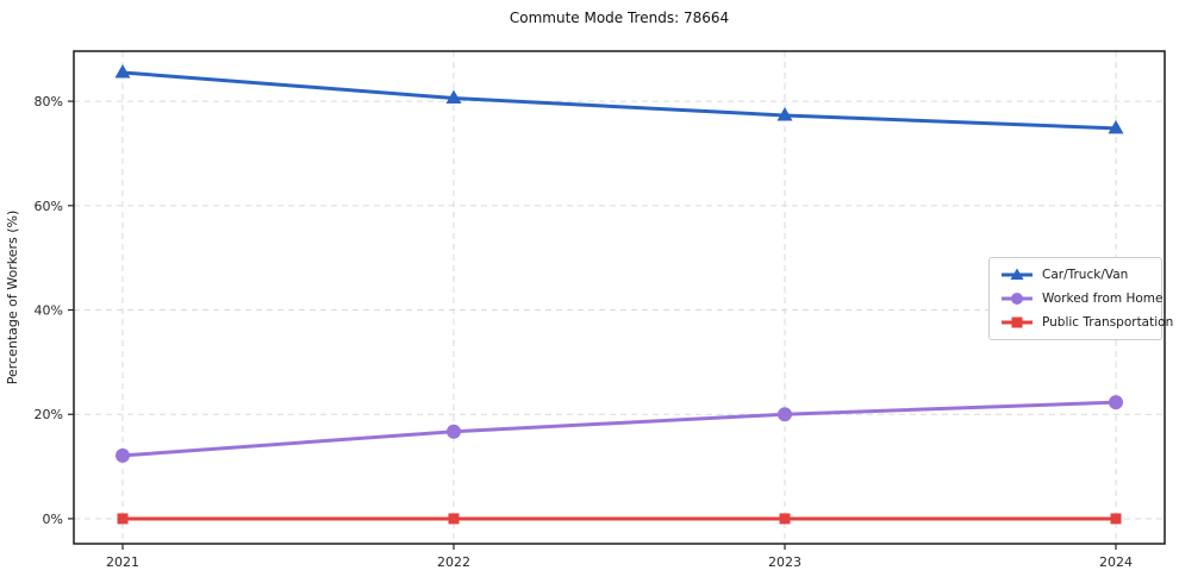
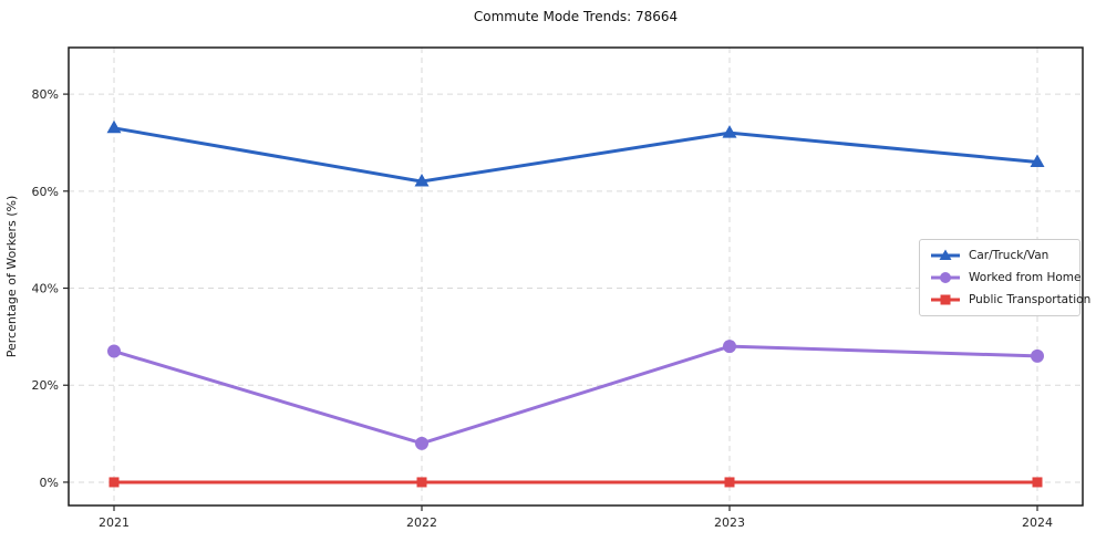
Car/Truck/Van/2021: 86% -> 73%
Worked from Home/2021: 12% -> 27%
Car/Truck/Van/2022: 81% -> 62%
Worked from Home/2022: 17% -> 8%
Car/Truck/Van/2023: 77% -> 72%
Worked from Home/2023: 20% -> 28%
Car/Truck/Van/2024: 75% -> 66%
Worked from Home/2024: 22% -> 26%
